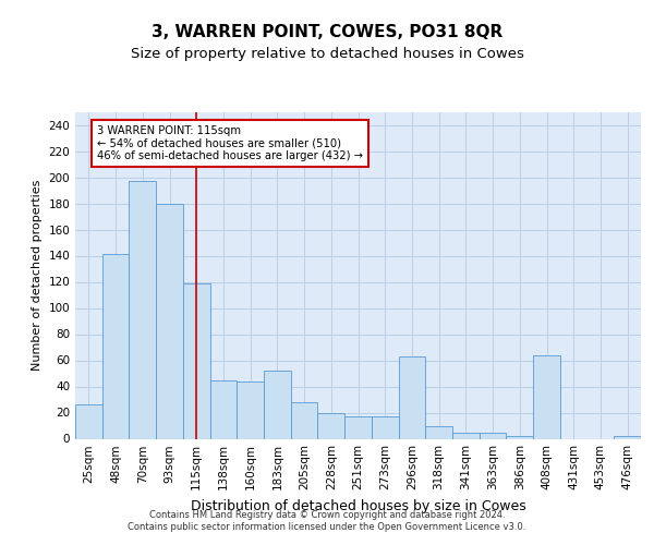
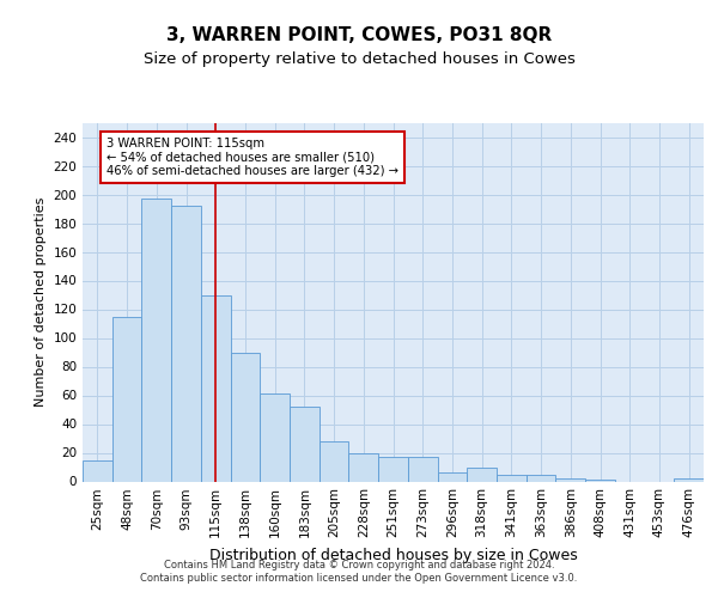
25sqm: 26 -> 15
48sqm: 141 -> 115
93sqm: 180 -> 192
115sqm: 119 -> 130
138sqm: 45 -> 90
160sqm: 44 -> 61
296sqm: 63 -> 6
408sqm: 64 -> 1
